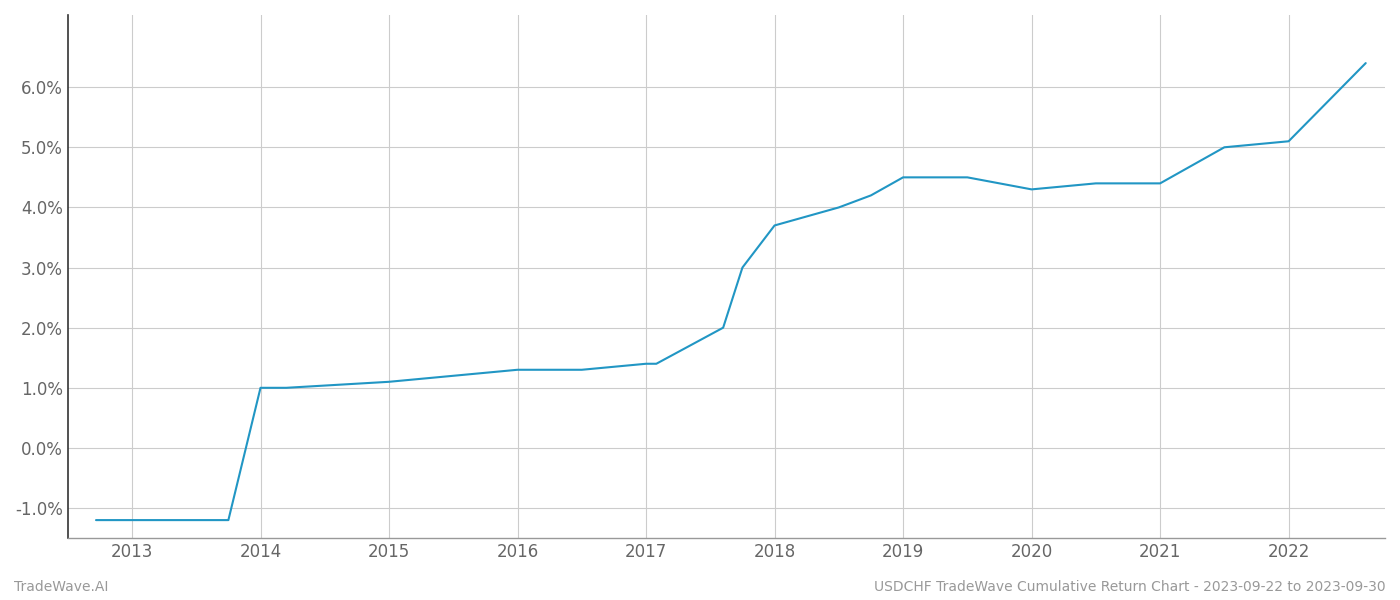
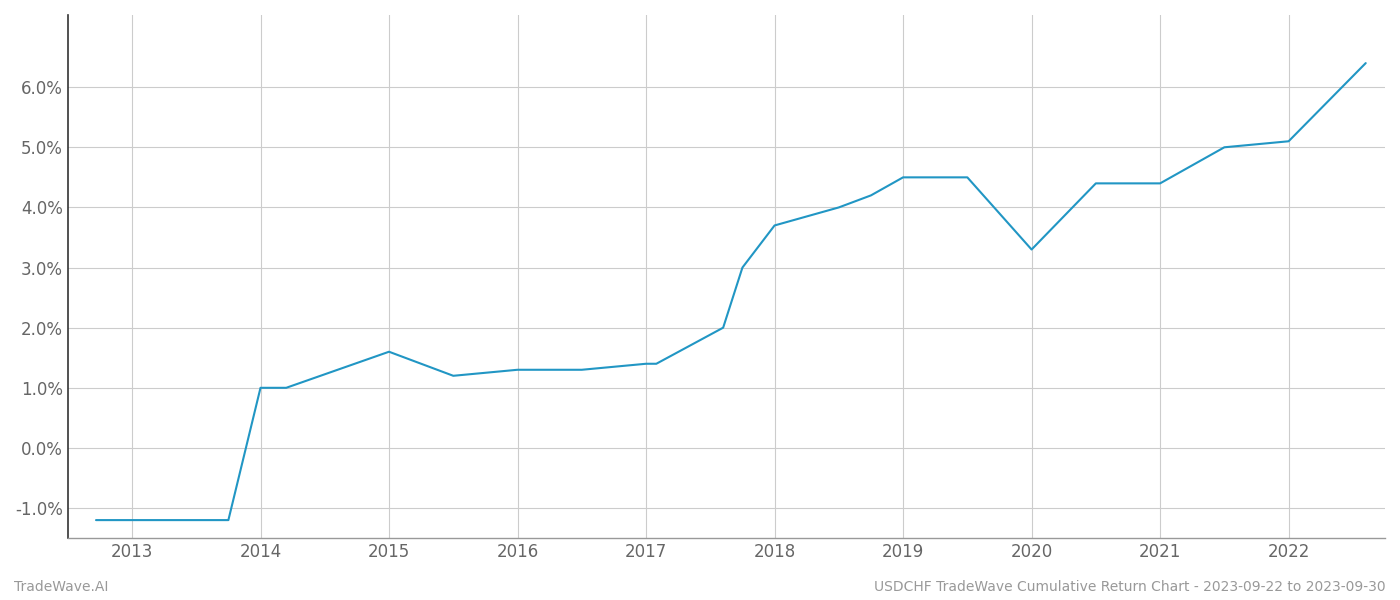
2015: 1.1% -> 1.6%
2020: 4.3% -> 3.3%
